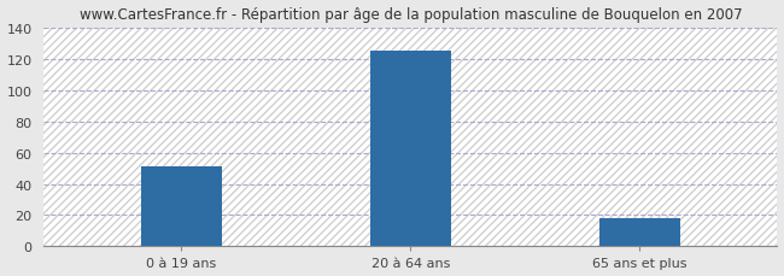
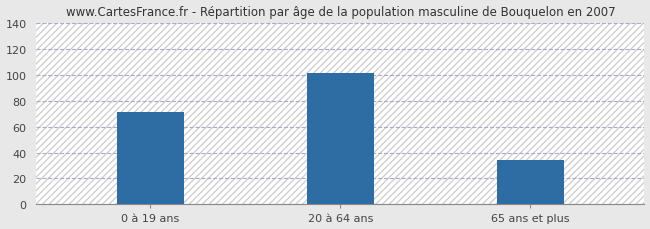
0 à 19 ans: 51 -> 71
20 à 64 ans: 125 -> 101
65 ans et plus: 18 -> 34
